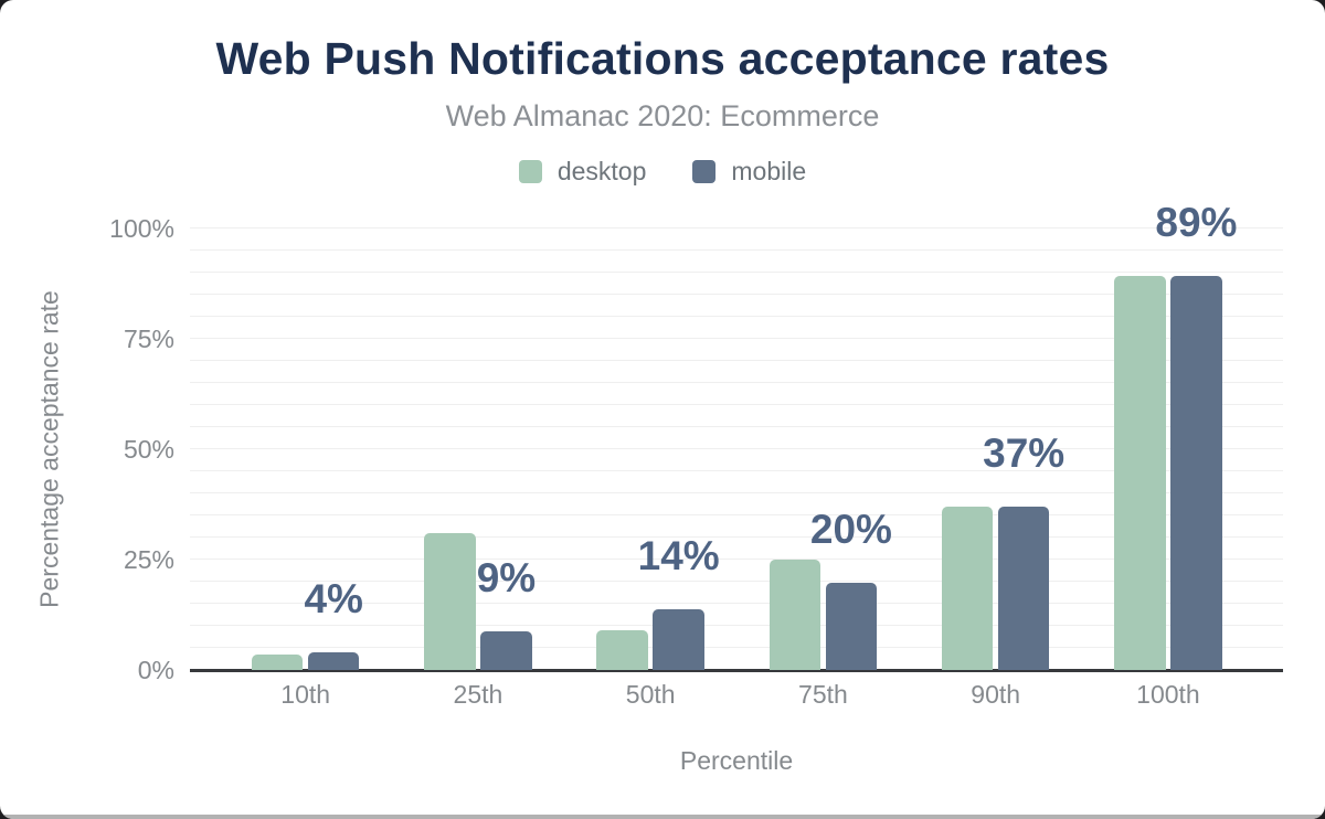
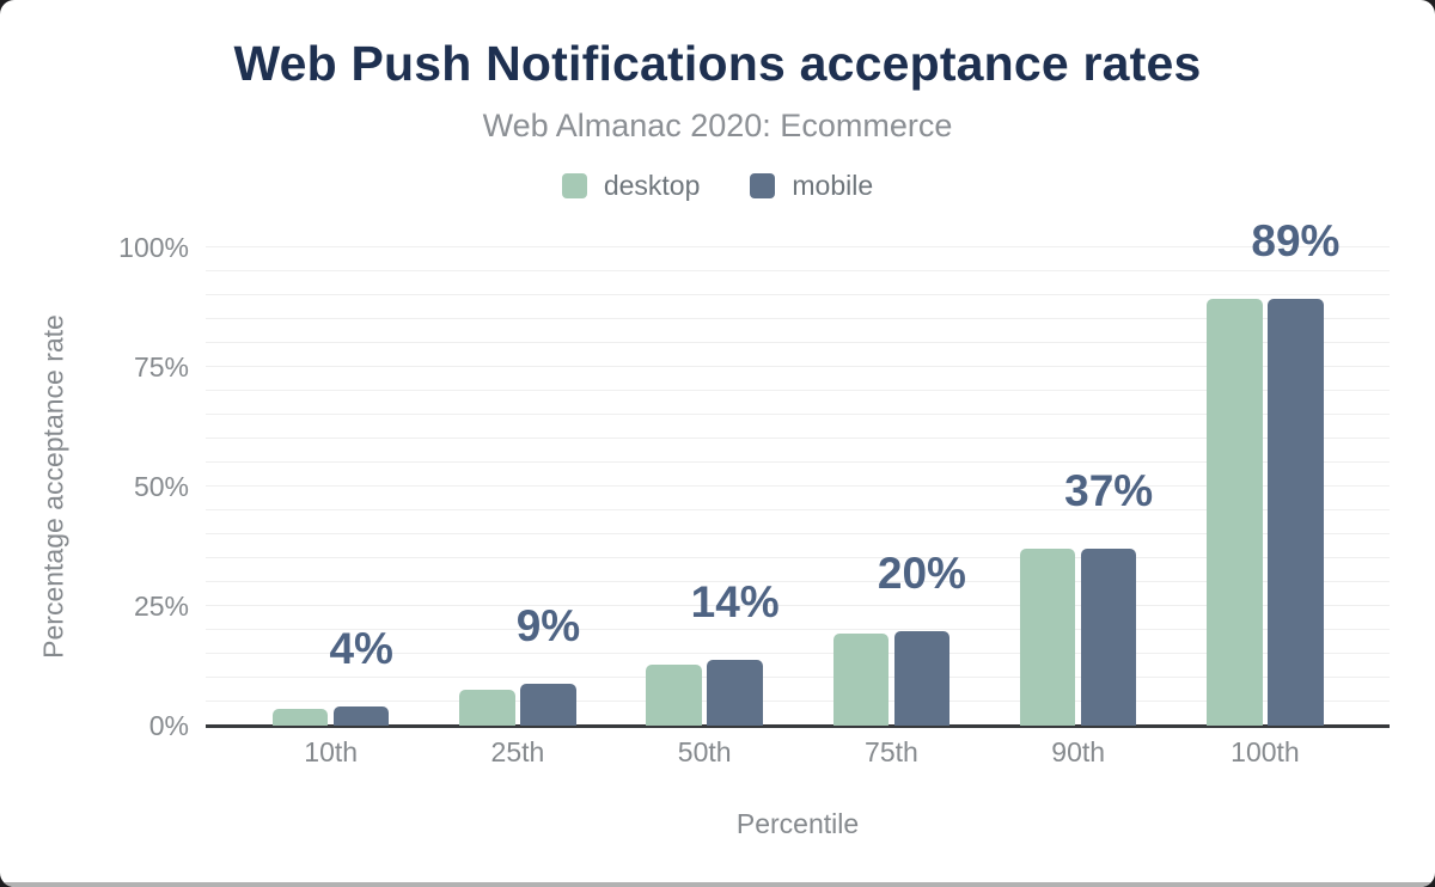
desktop/25th: 31% -> 8%
desktop/50th: 9% -> 13%
desktop/75th: 25% -> 19%
